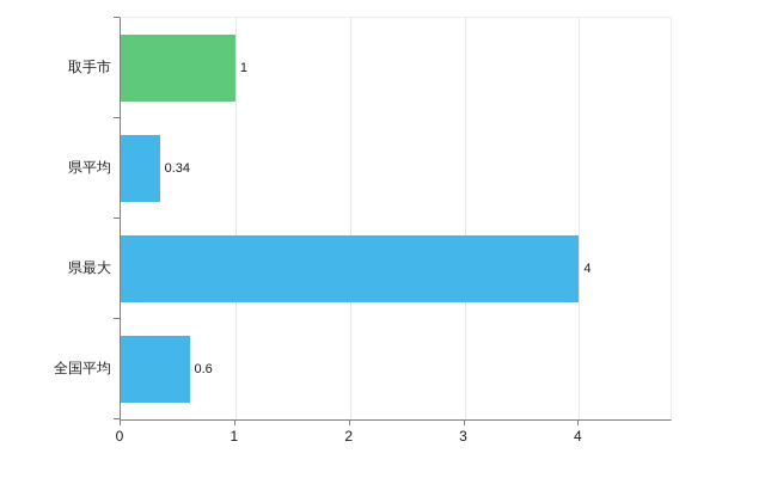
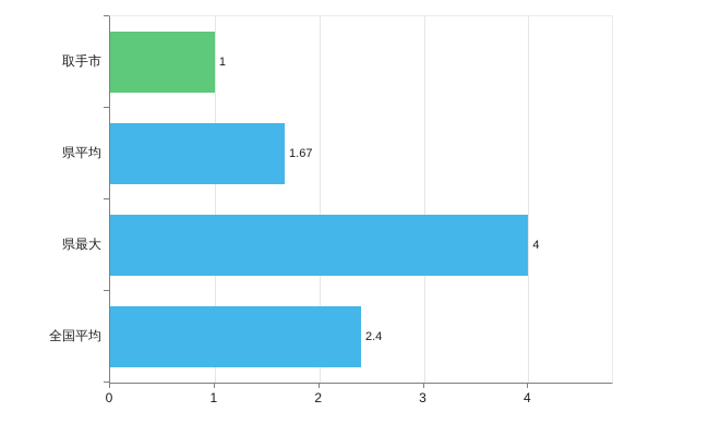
県平均: 0.34 -> 1.67
全国平均: 0.6 -> 2.4
